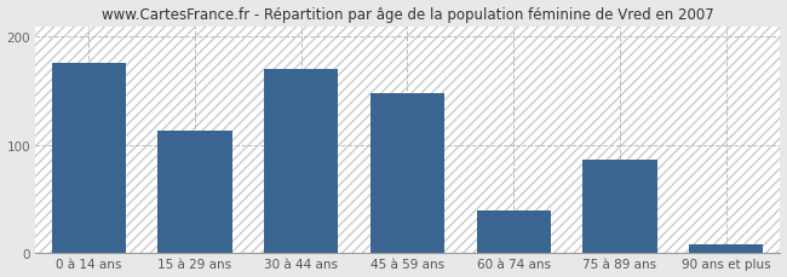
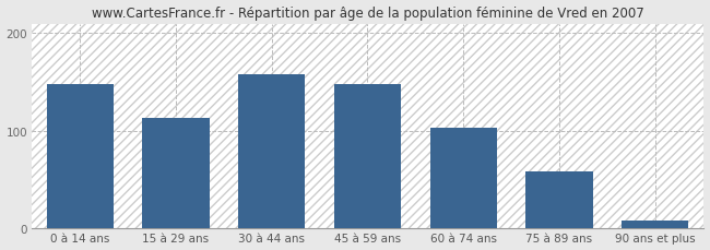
0 à 14 ans: 176 -> 148
30 à 44 ans: 170 -> 158
60 à 74 ans: 40 -> 103
75 à 89 ans: 86 -> 58
